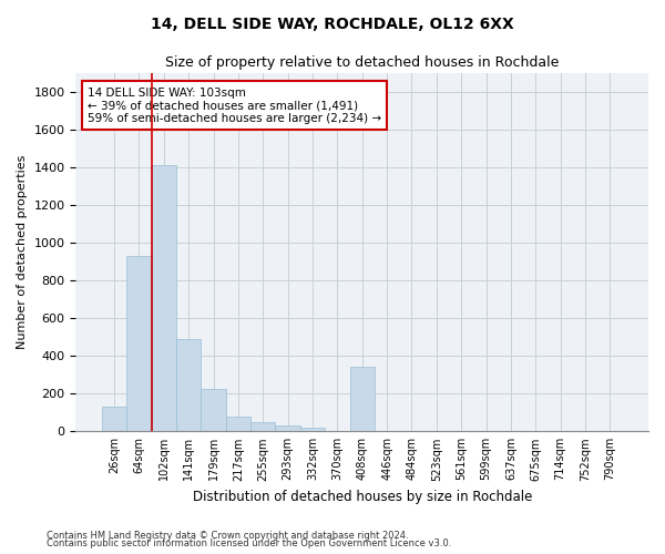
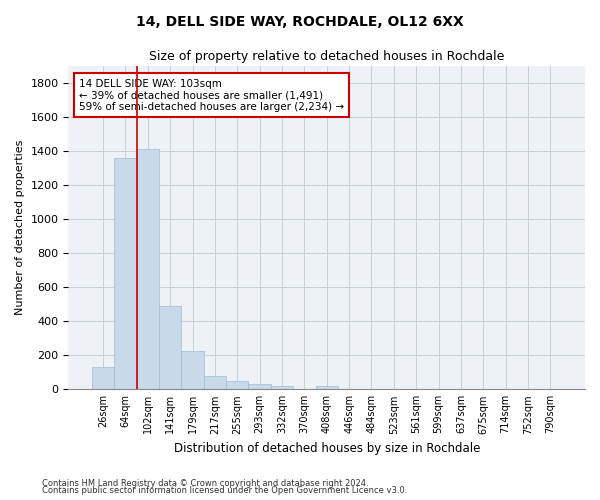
64sqm: 930 -> 1360
408sqm: 340 -> 20
